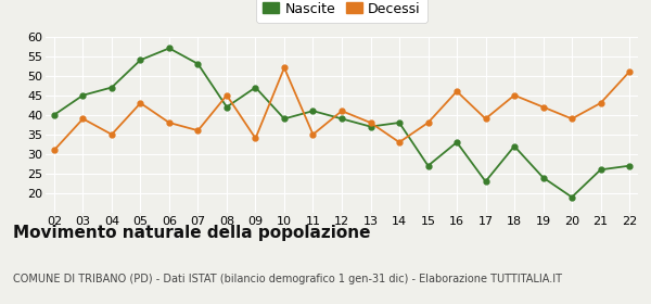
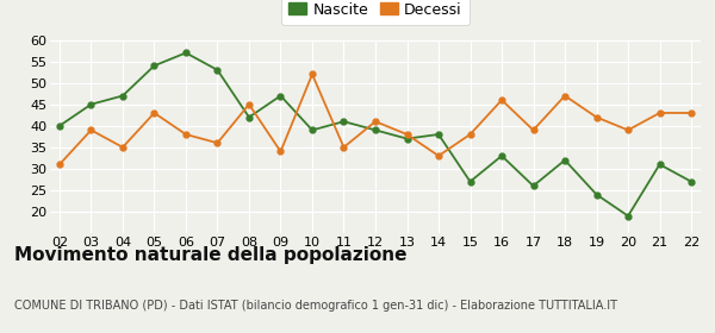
Nascite/17: 23 -> 26
Decessi/18: 45 -> 47
Nascite/21: 26 -> 31
Decessi/22: 51 -> 43
